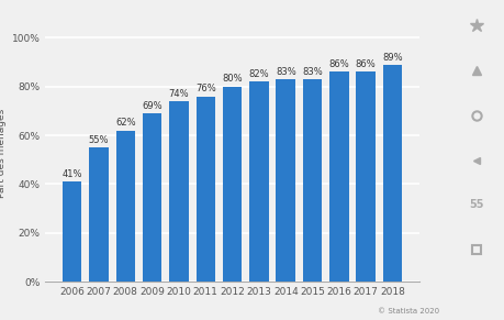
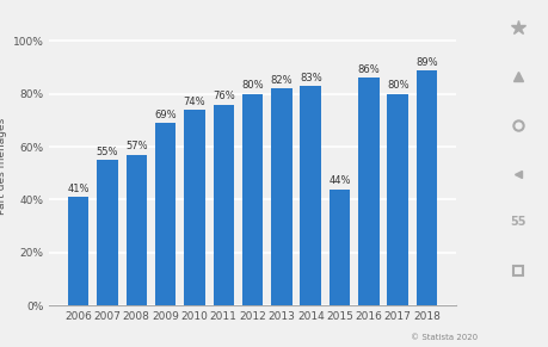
2008: 62% -> 57%
2015: 83% -> 44%
2017: 86% -> 80%
